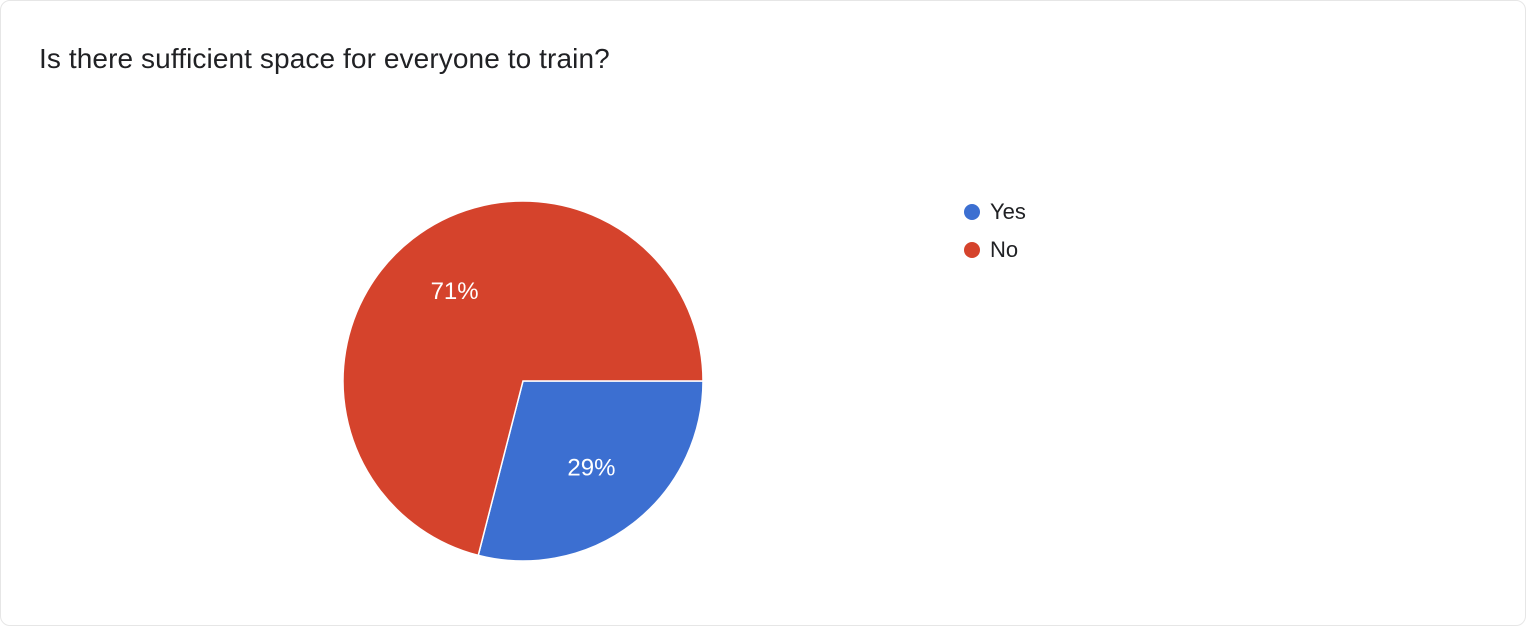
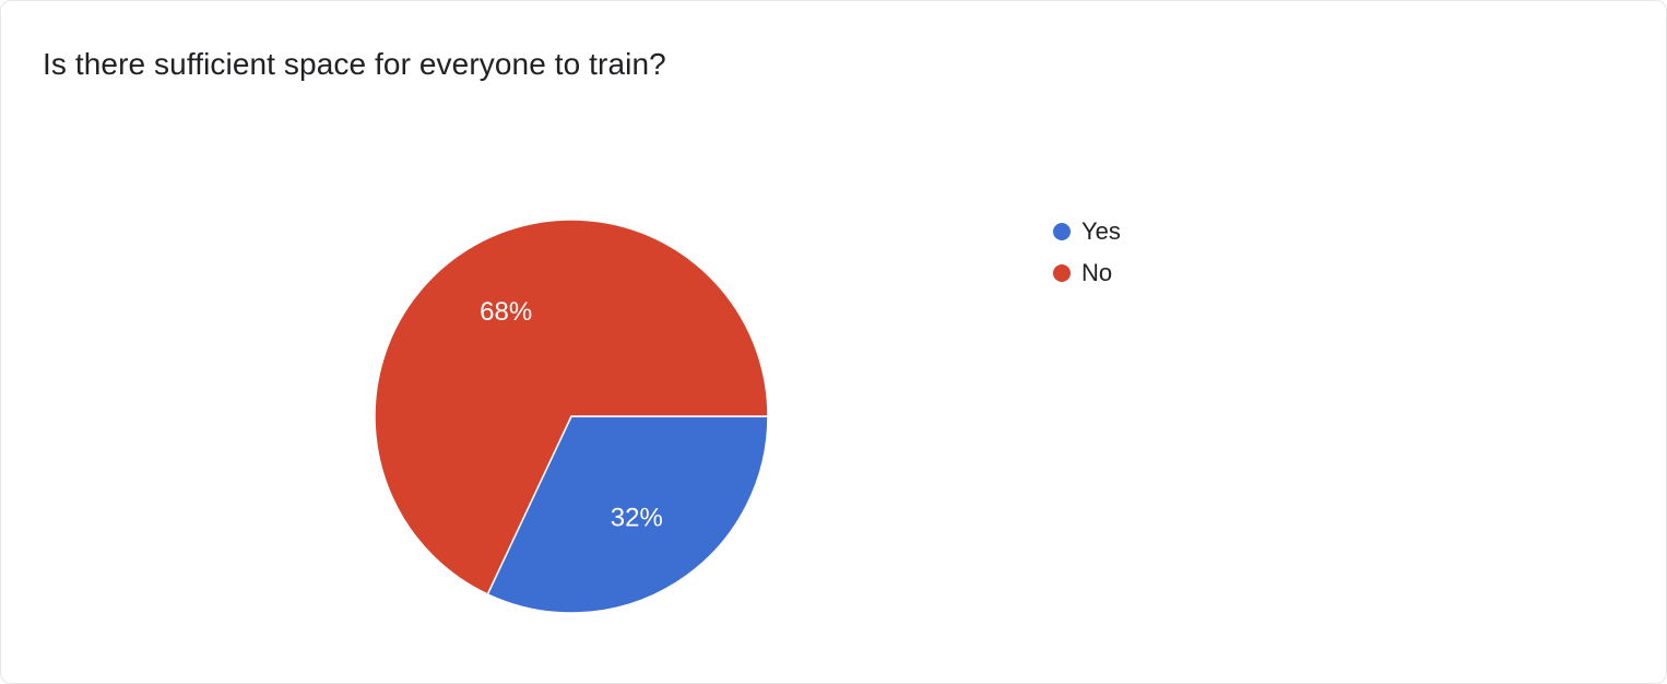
Yes: 29% -> 32%
No: 71% -> 68%
